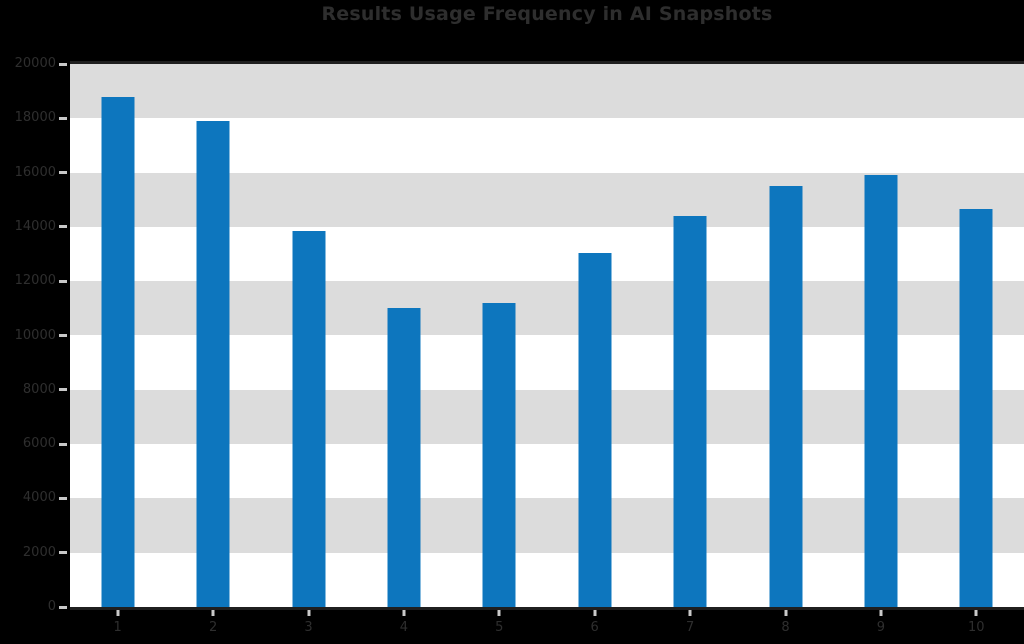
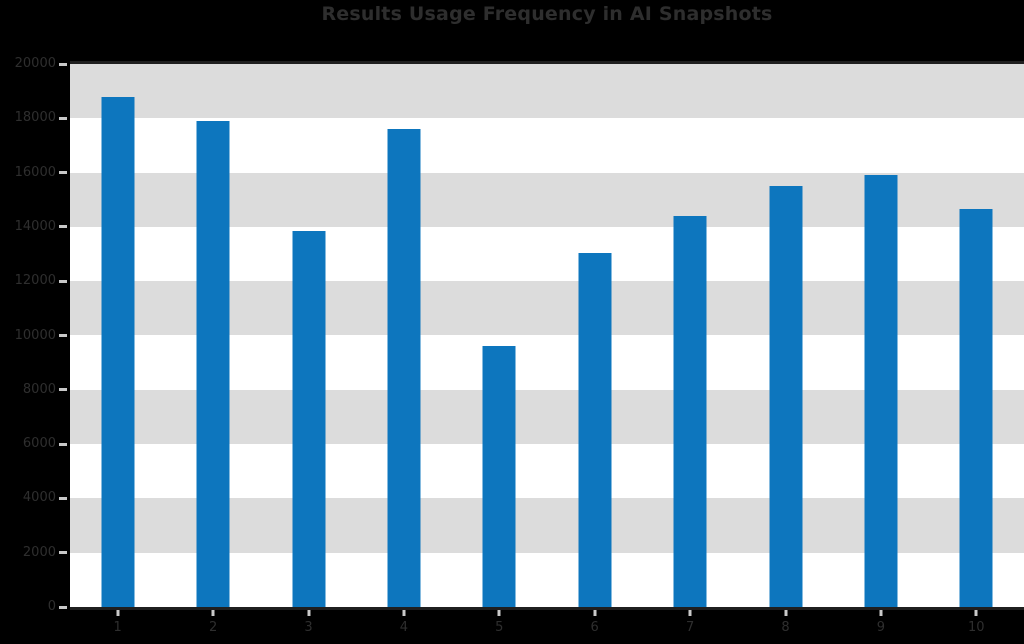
4: 11000 -> 17600
5: 11200 -> 9600
